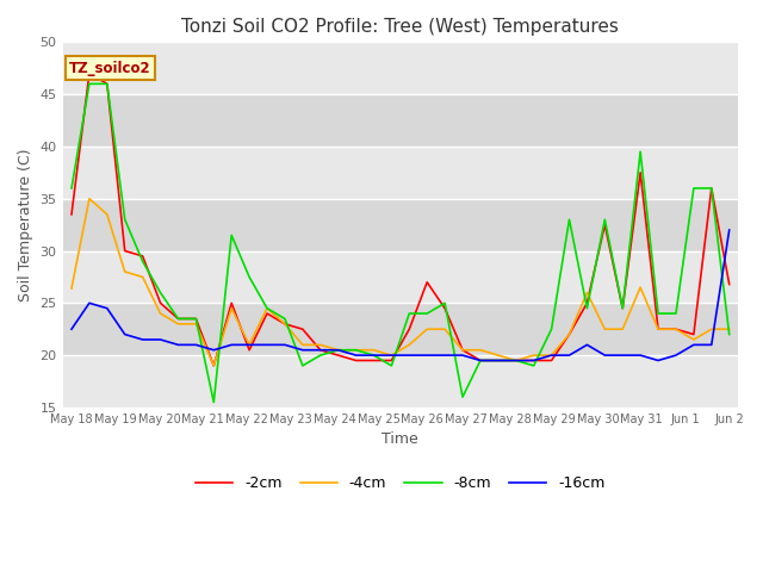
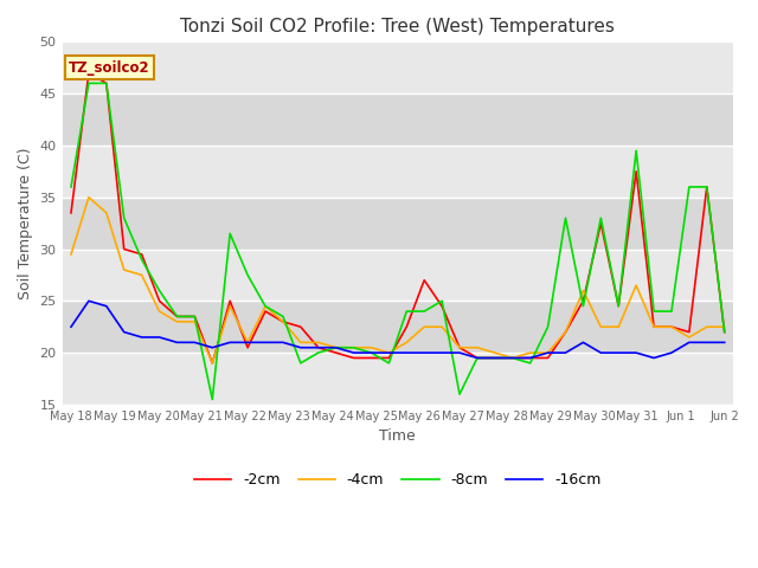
-4cm/May 18: 26.4 -> 29.5
-2cm/Jun 2: 26.8 -> 22.0
-16cm/Jun 2: 32.0 -> 21.0
